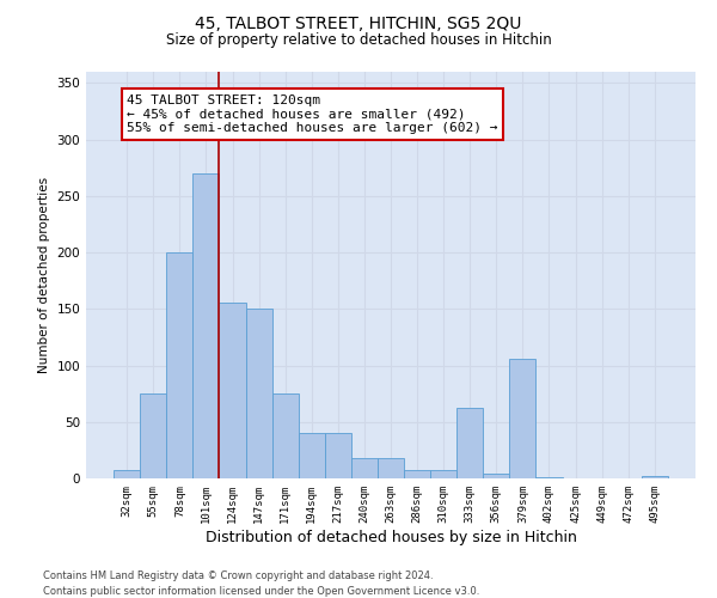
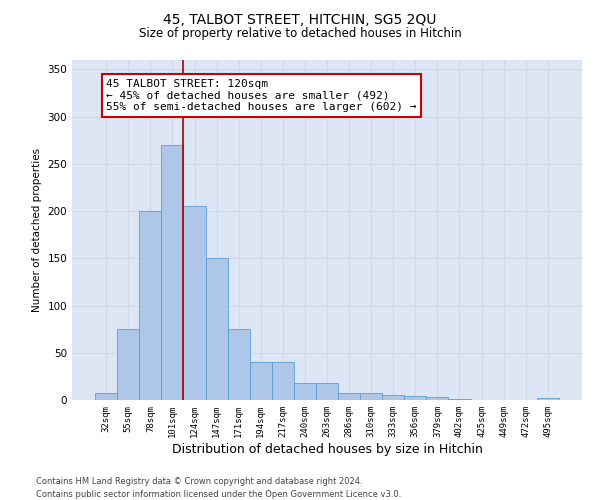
124sqm: 156 -> 205
333sqm: 62 -> 5
379sqm: 106 -> 3
